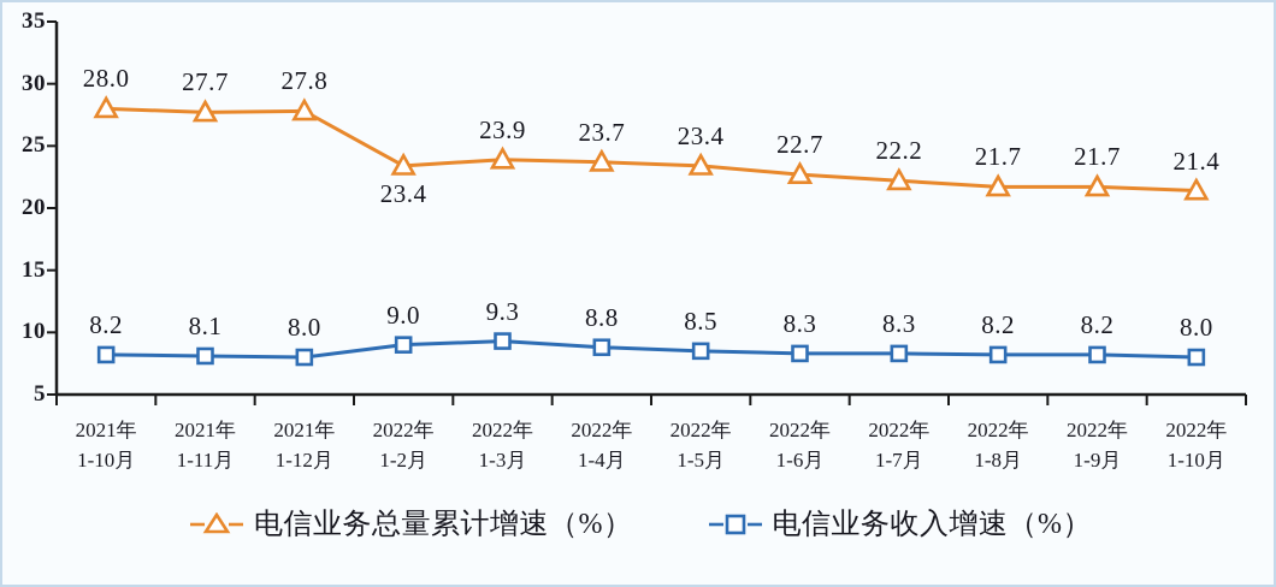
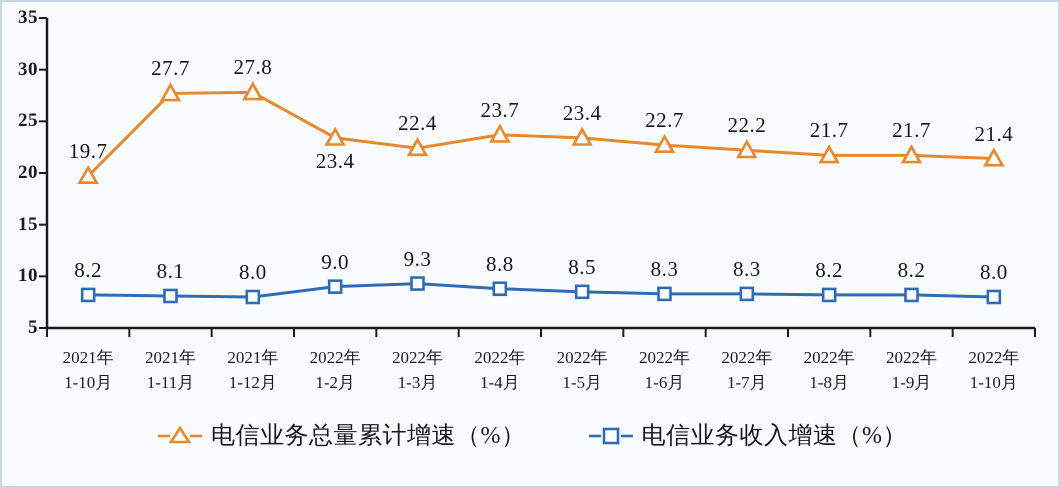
电信业务总量累计增速（%）/2021年 1-10月: 28.0 -> 19.7
电信业务总量累计增速（%）/2022年 1-3月: 23.9 -> 22.4
